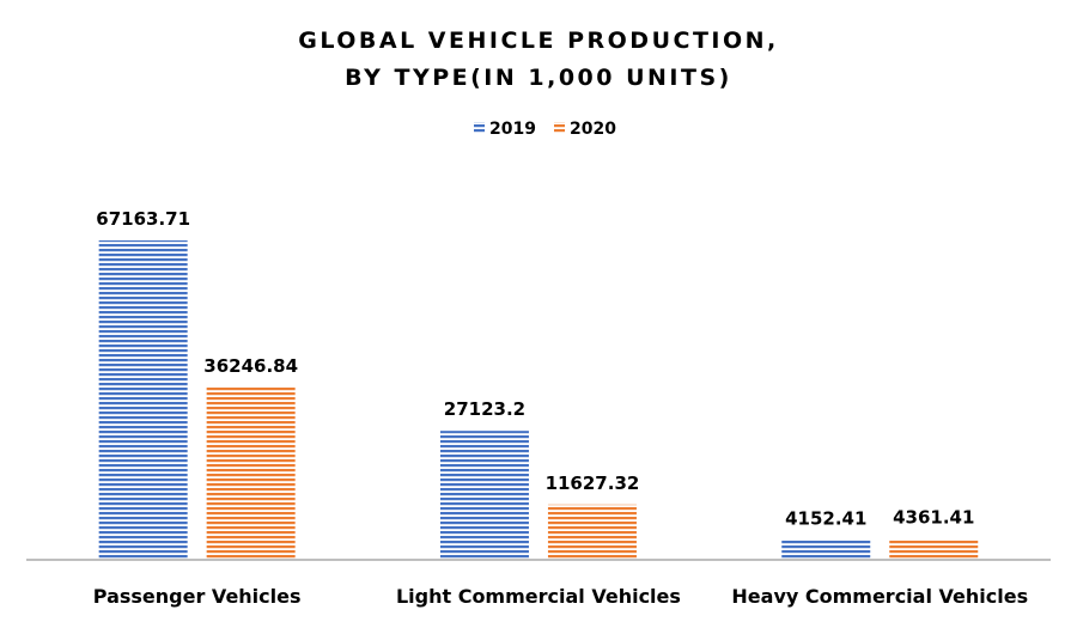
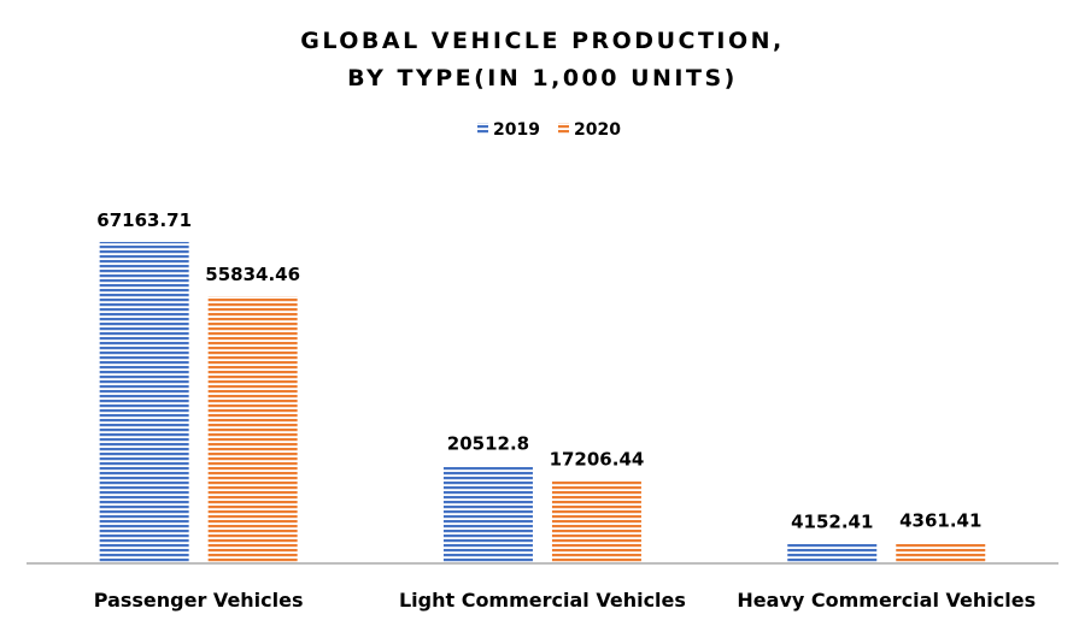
2020/Passenger Vehicles: 36246.84 -> 55834.46
2019/Light Commercial Vehicles: 27123.2 -> 20512.8
2020/Light Commercial Vehicles: 11627.32 -> 17206.44
